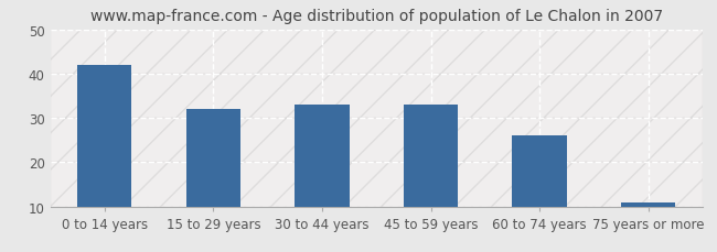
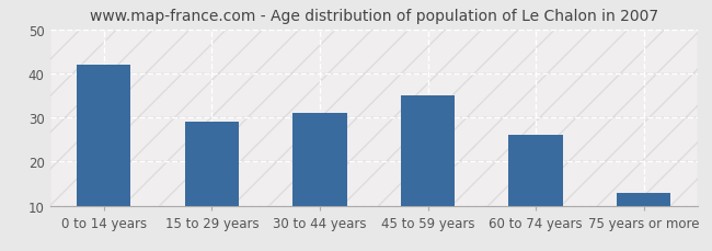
15 to 29 years: 32 -> 29
30 to 44 years: 33 -> 31
45 to 59 years: 33 -> 35
75 years or more: 11 -> 13
